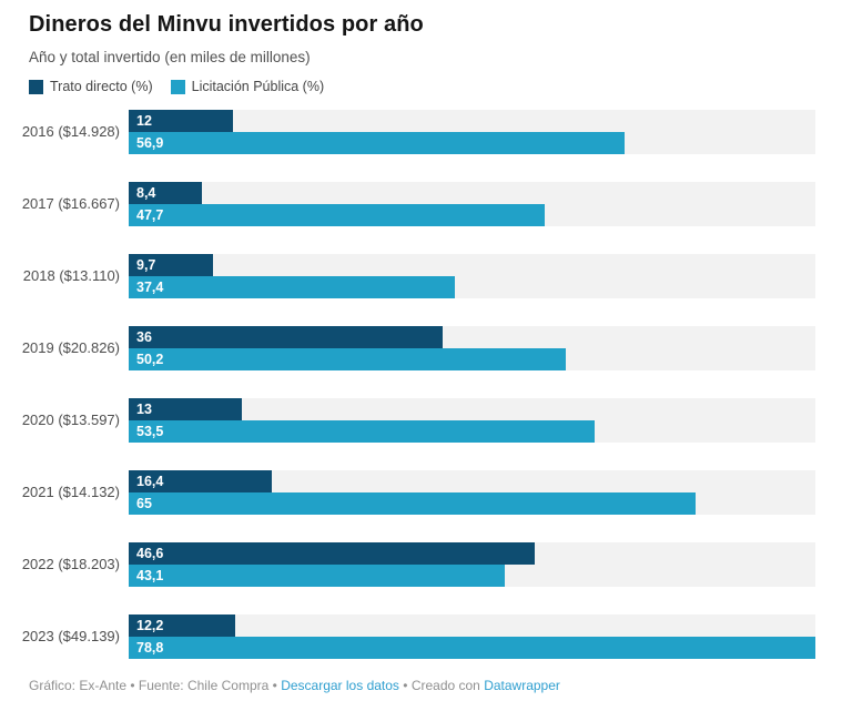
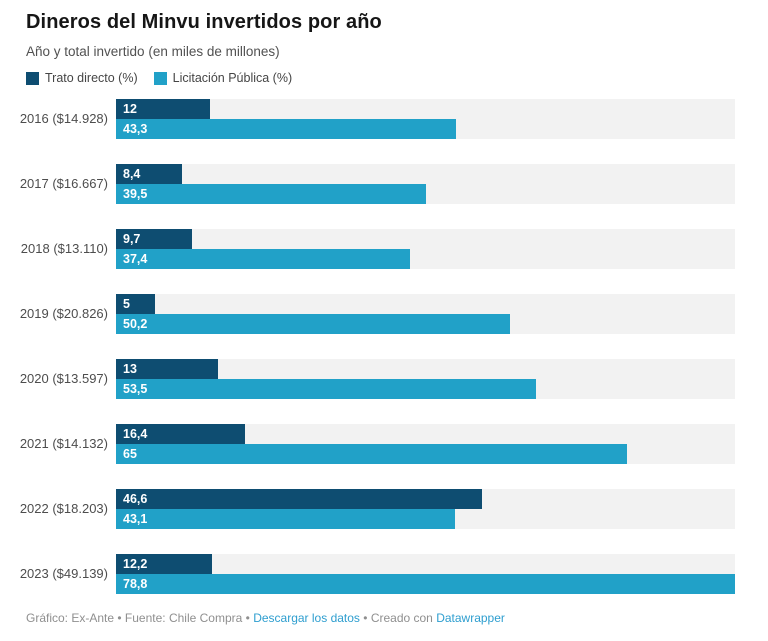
Licitación Pública (%)/2016 ($14.928): 56,9 -> 43,3
Licitación Pública (%)/2017 ($16.667): 47,7 -> 39,5
Trato directo (%)/2019 ($20.826): 36 -> 5
